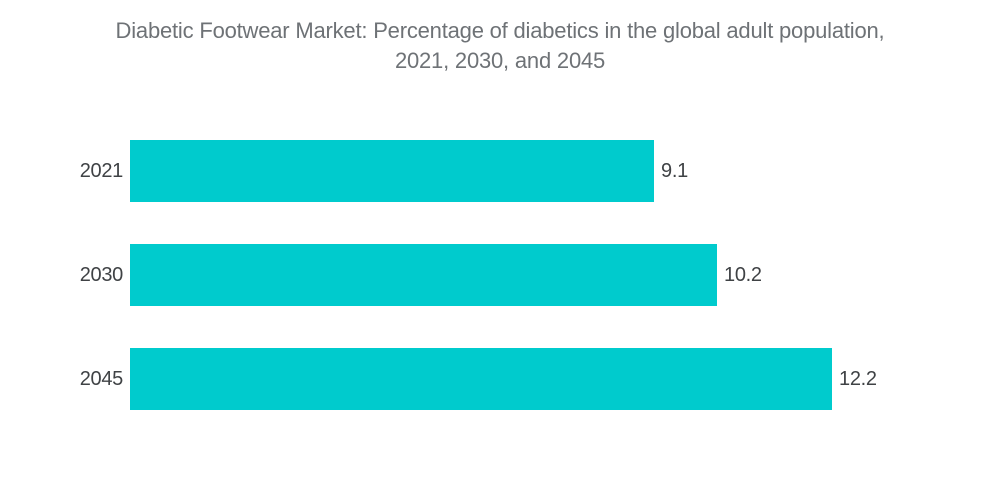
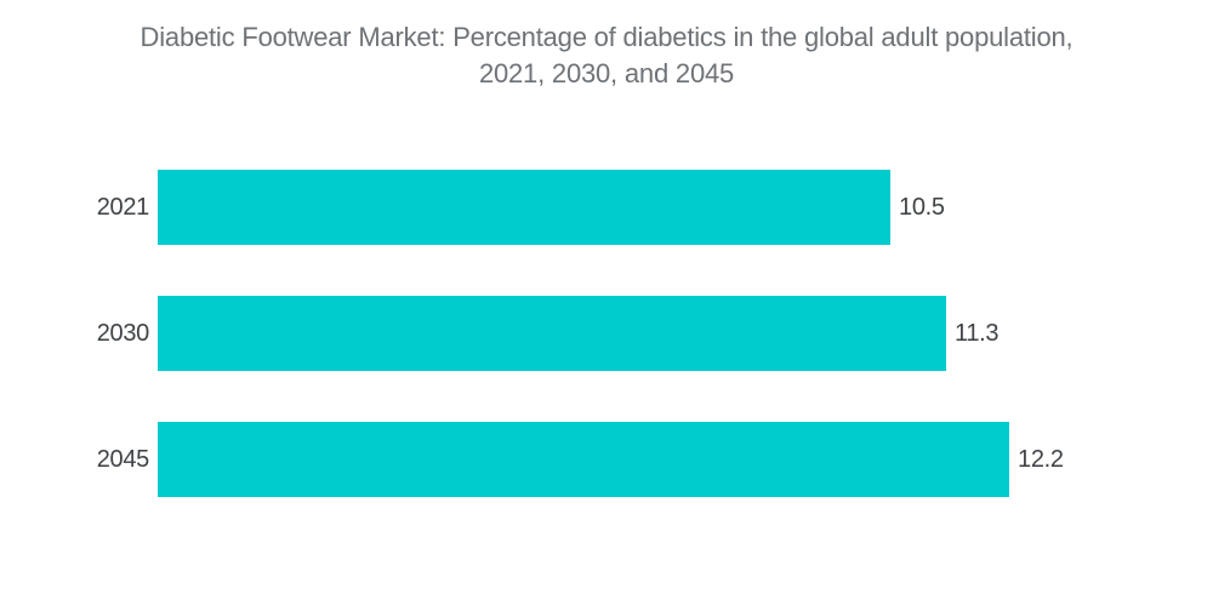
2021: 9.1 -> 10.5
2030: 10.2 -> 11.3
